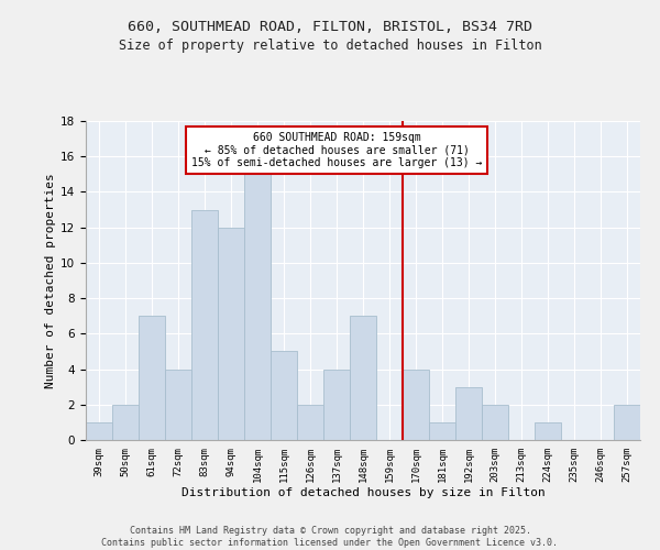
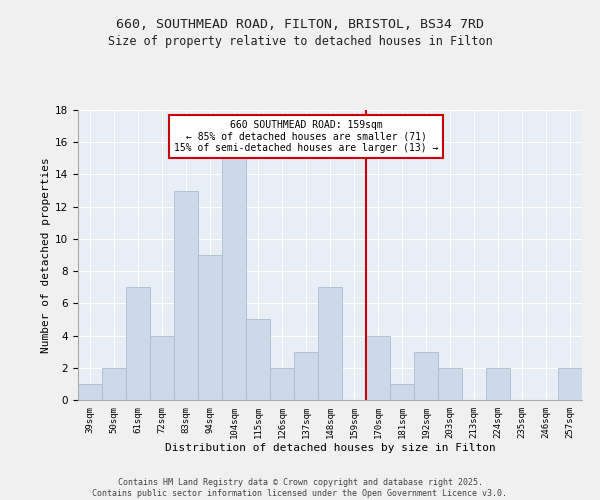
94sqm: 12 -> 9
137sqm: 4 -> 3
224sqm: 1 -> 2
